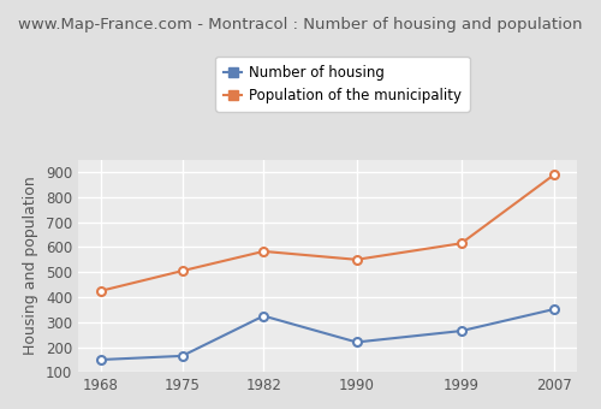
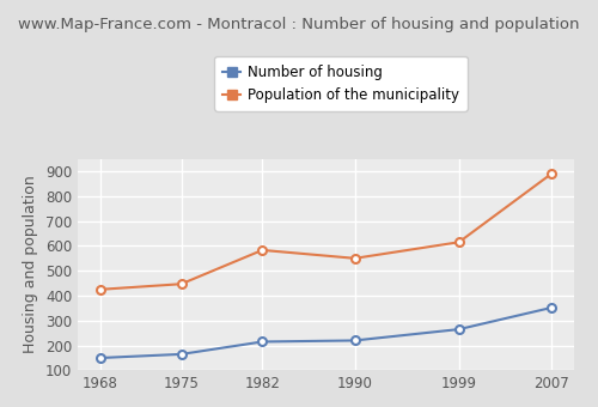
Population of the municipality/1975: 505 -> 447
Number of housing/1982: 325 -> 215
